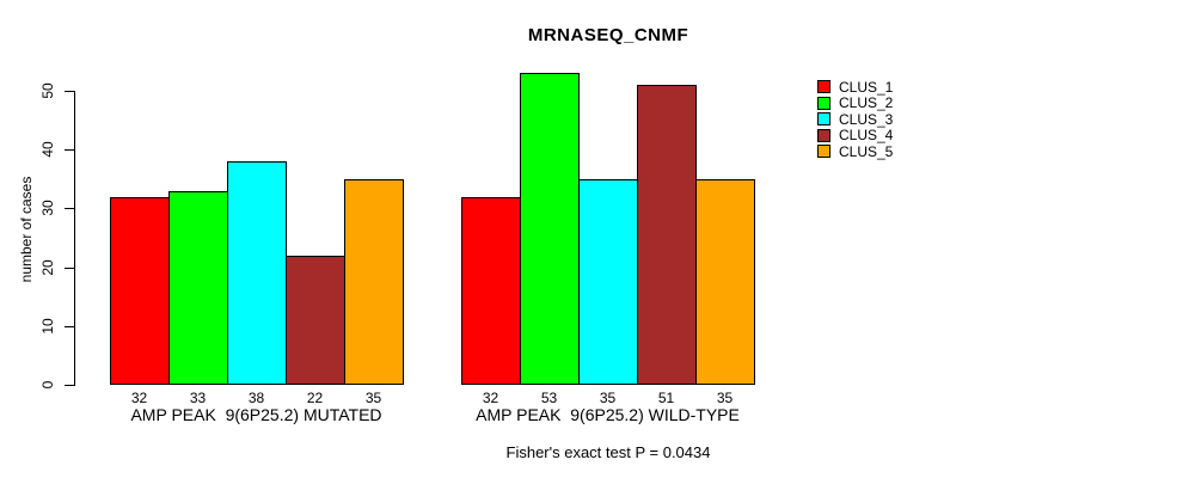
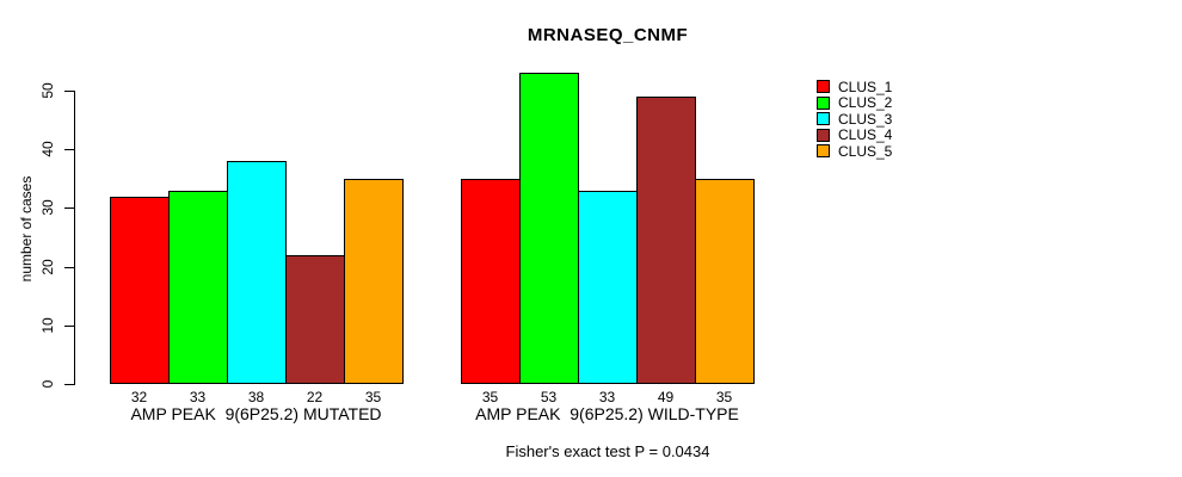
CLUS_1/AMP PEAK 9(6P25.2) WILD-TYPE: 32 -> 35
CLUS_3/AMP PEAK 9(6P25.2) WILD-TYPE: 35 -> 33
CLUS_4/AMP PEAK 9(6P25.2) WILD-TYPE: 51 -> 49
